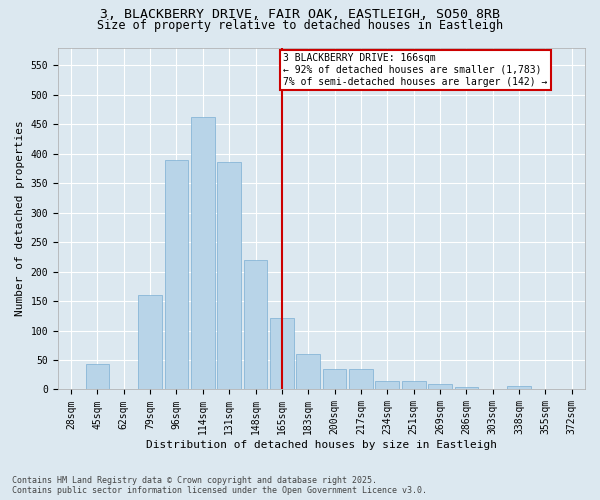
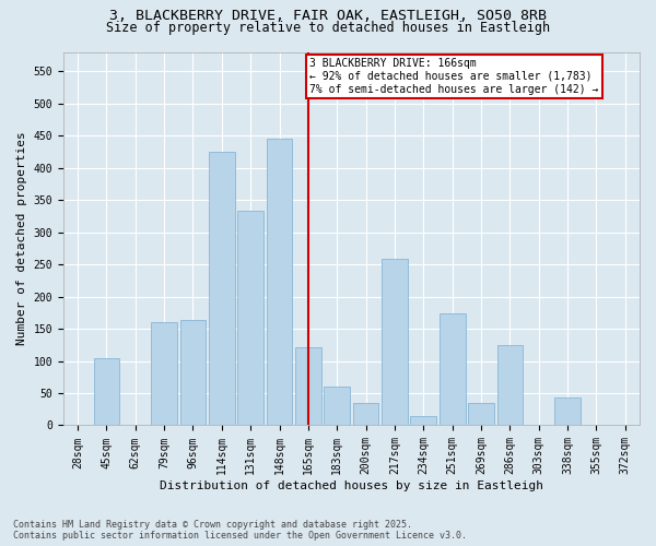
45sqm: 43 -> 104
96sqm: 390 -> 164
114sqm: 462 -> 424
131sqm: 385 -> 334
148sqm: 220 -> 446
217sqm: 35 -> 258
251sqm: 15 -> 174
269sqm: 10 -> 34
286sqm: 5 -> 124
338sqm: 6 -> 44
